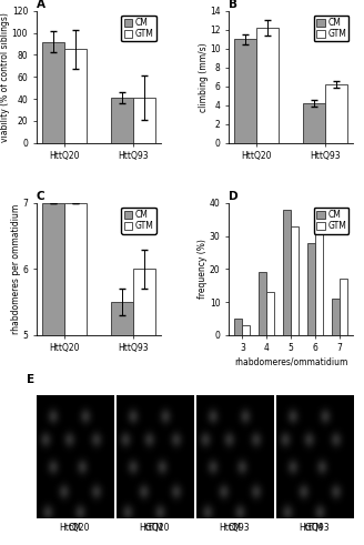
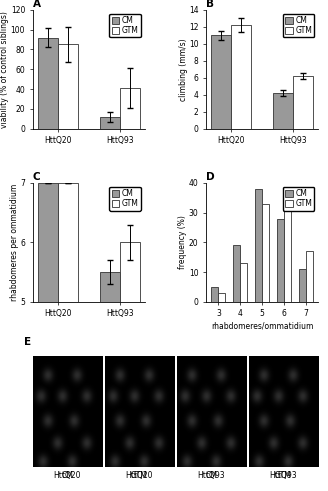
A/CM/HttQ93: 41 -> 12
